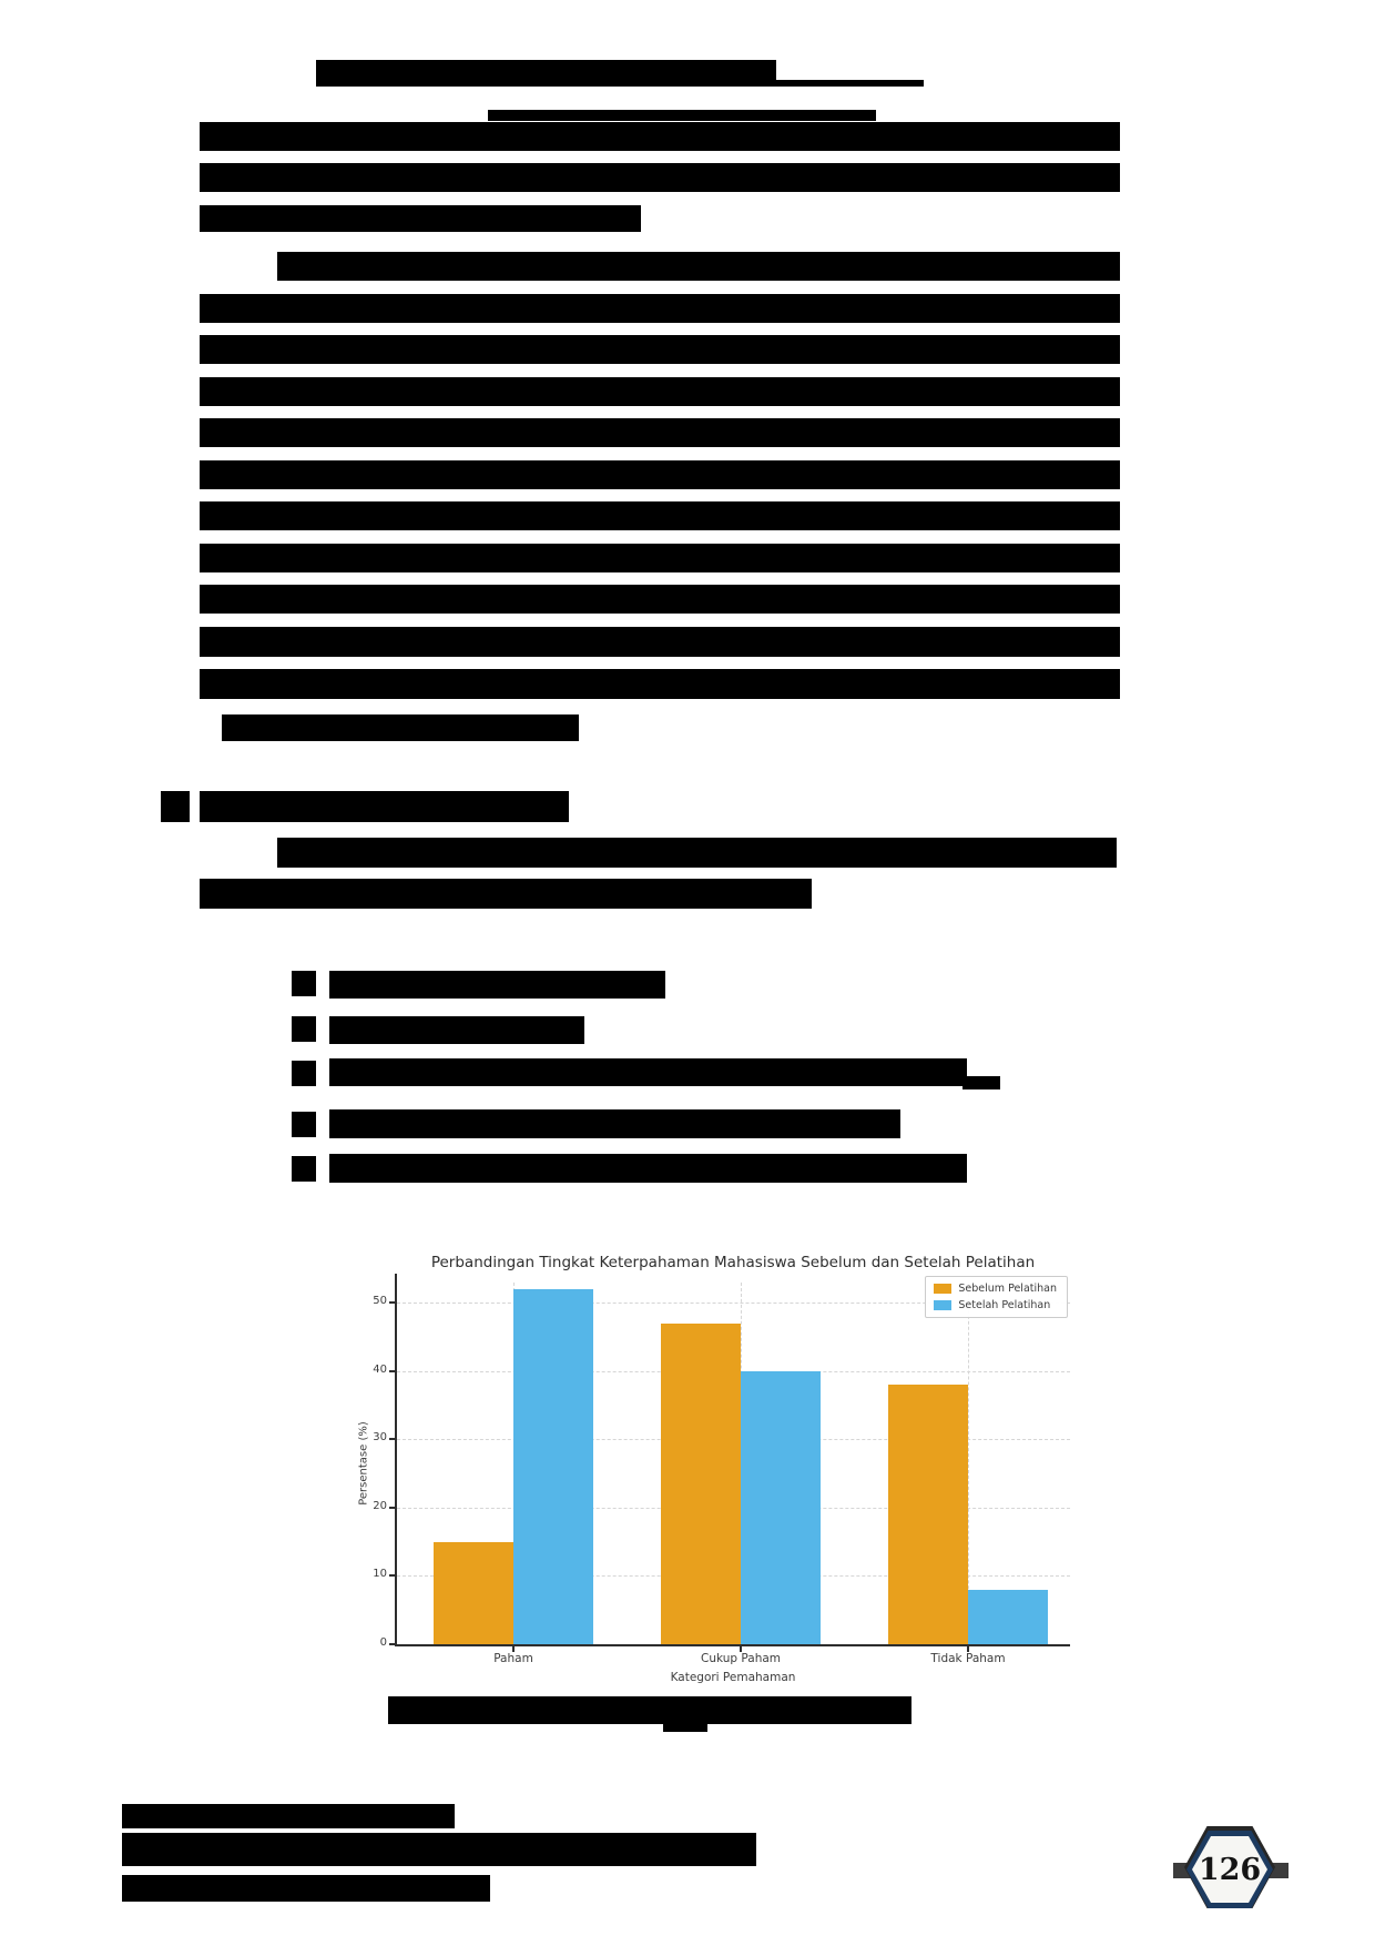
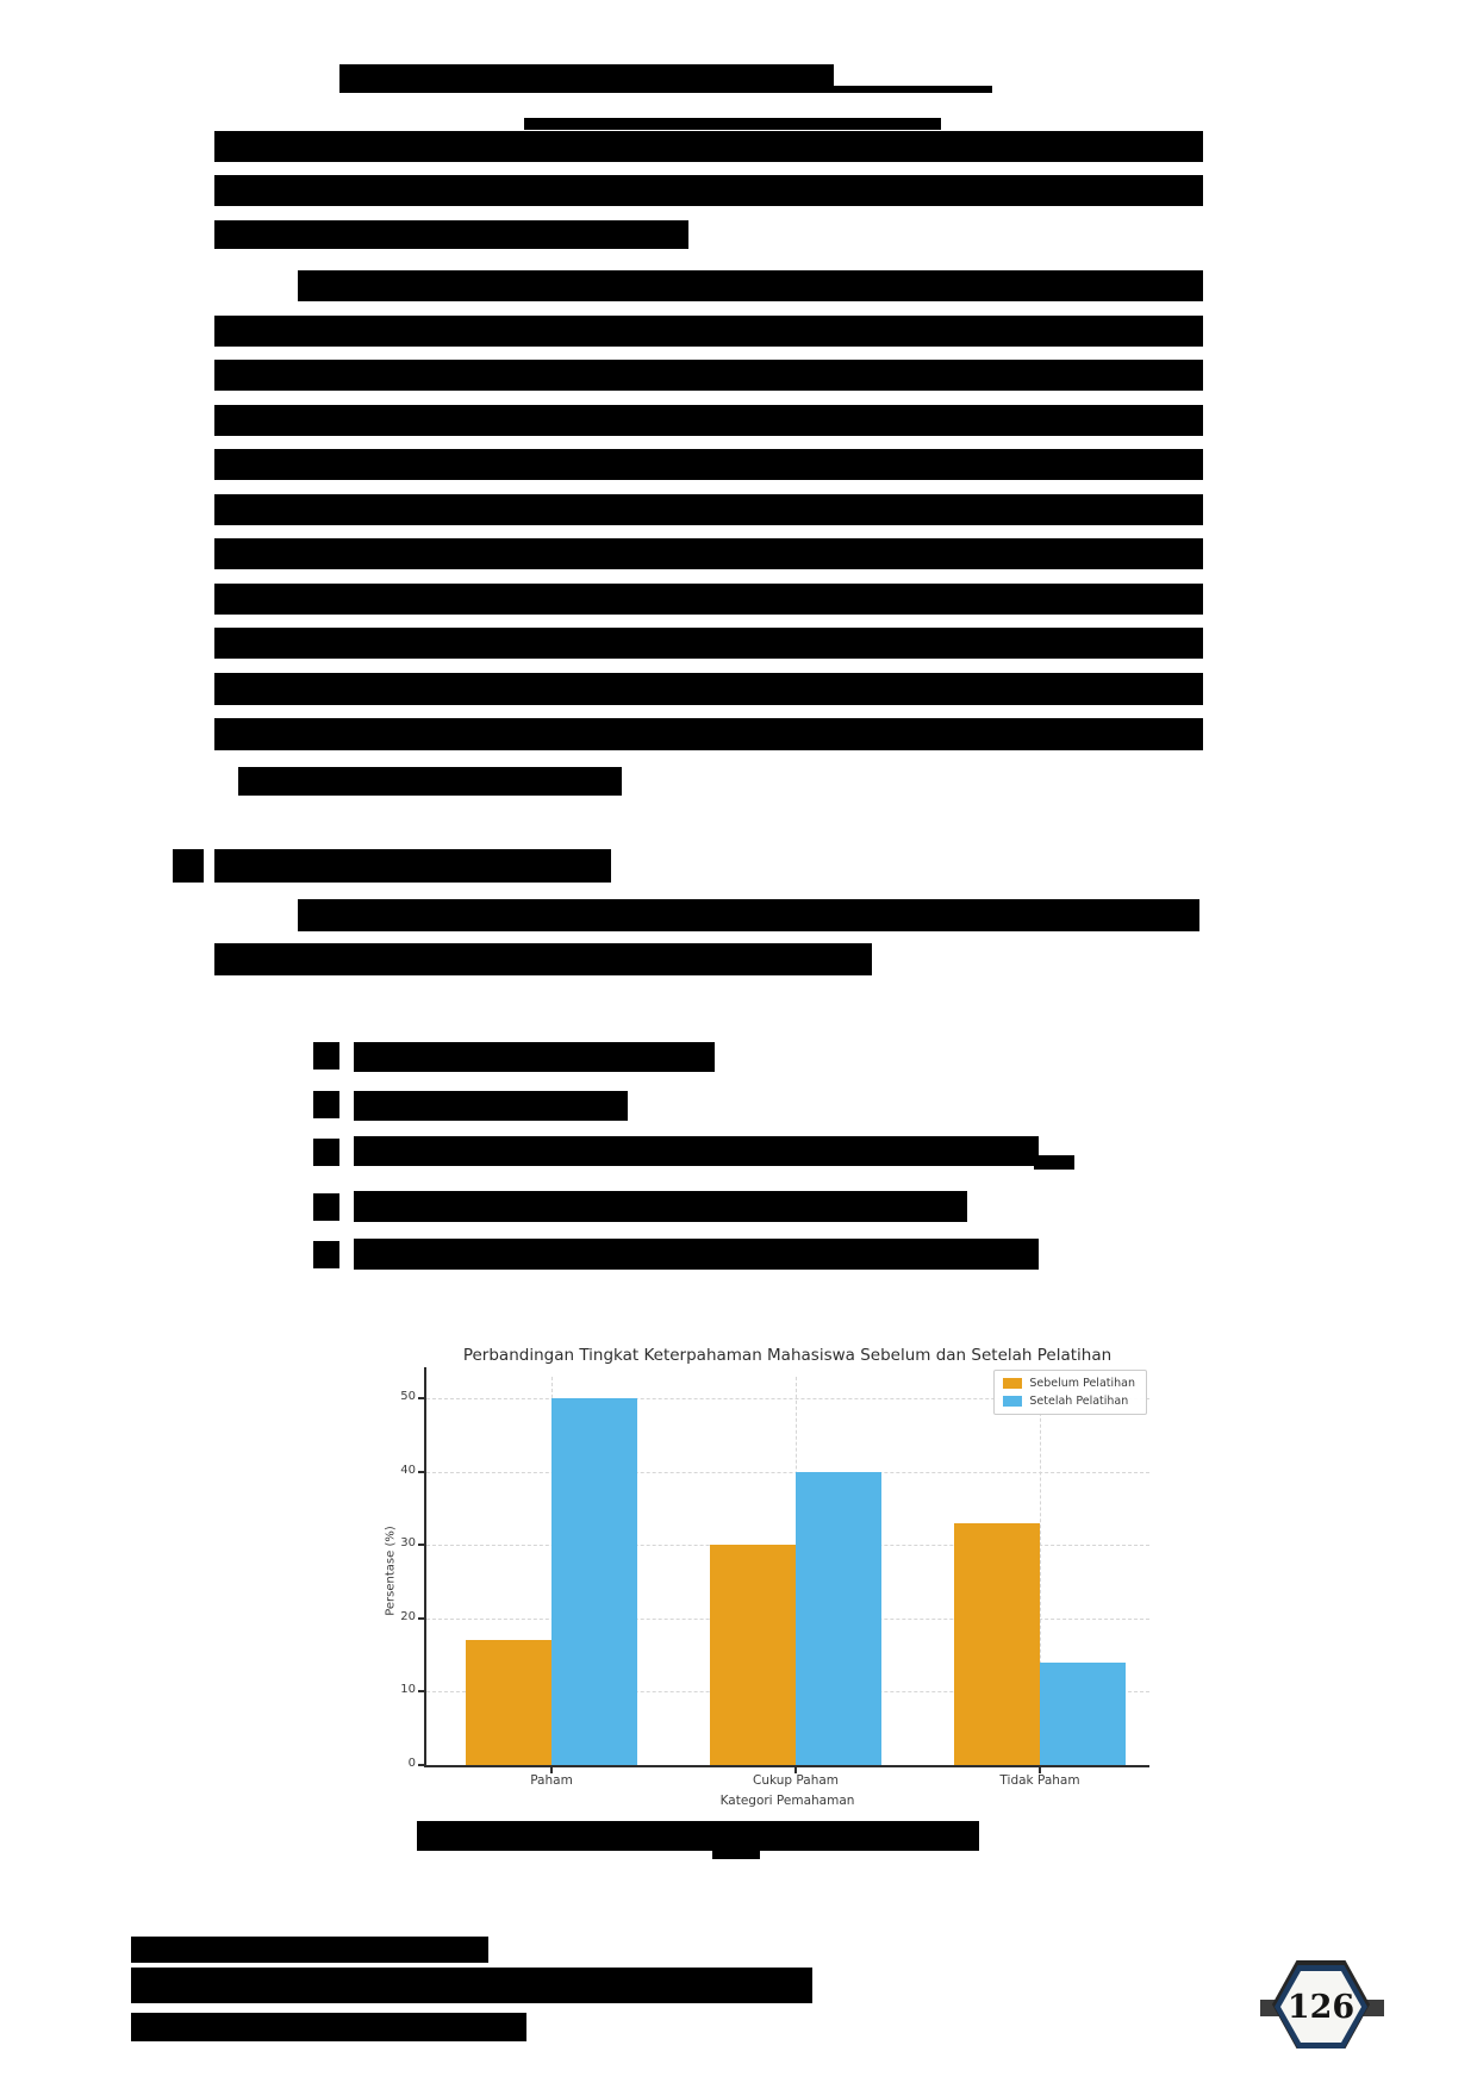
Sebelum Pelatihan/Paham: 15 -> 17
Setelah Pelatihan/Paham: 52 -> 50
Sebelum Pelatihan/Cukup Paham: 47 -> 30
Sebelum Pelatihan/Tidak Paham: 38 -> 33
Setelah Pelatihan/Tidak Paham: 8 -> 14
